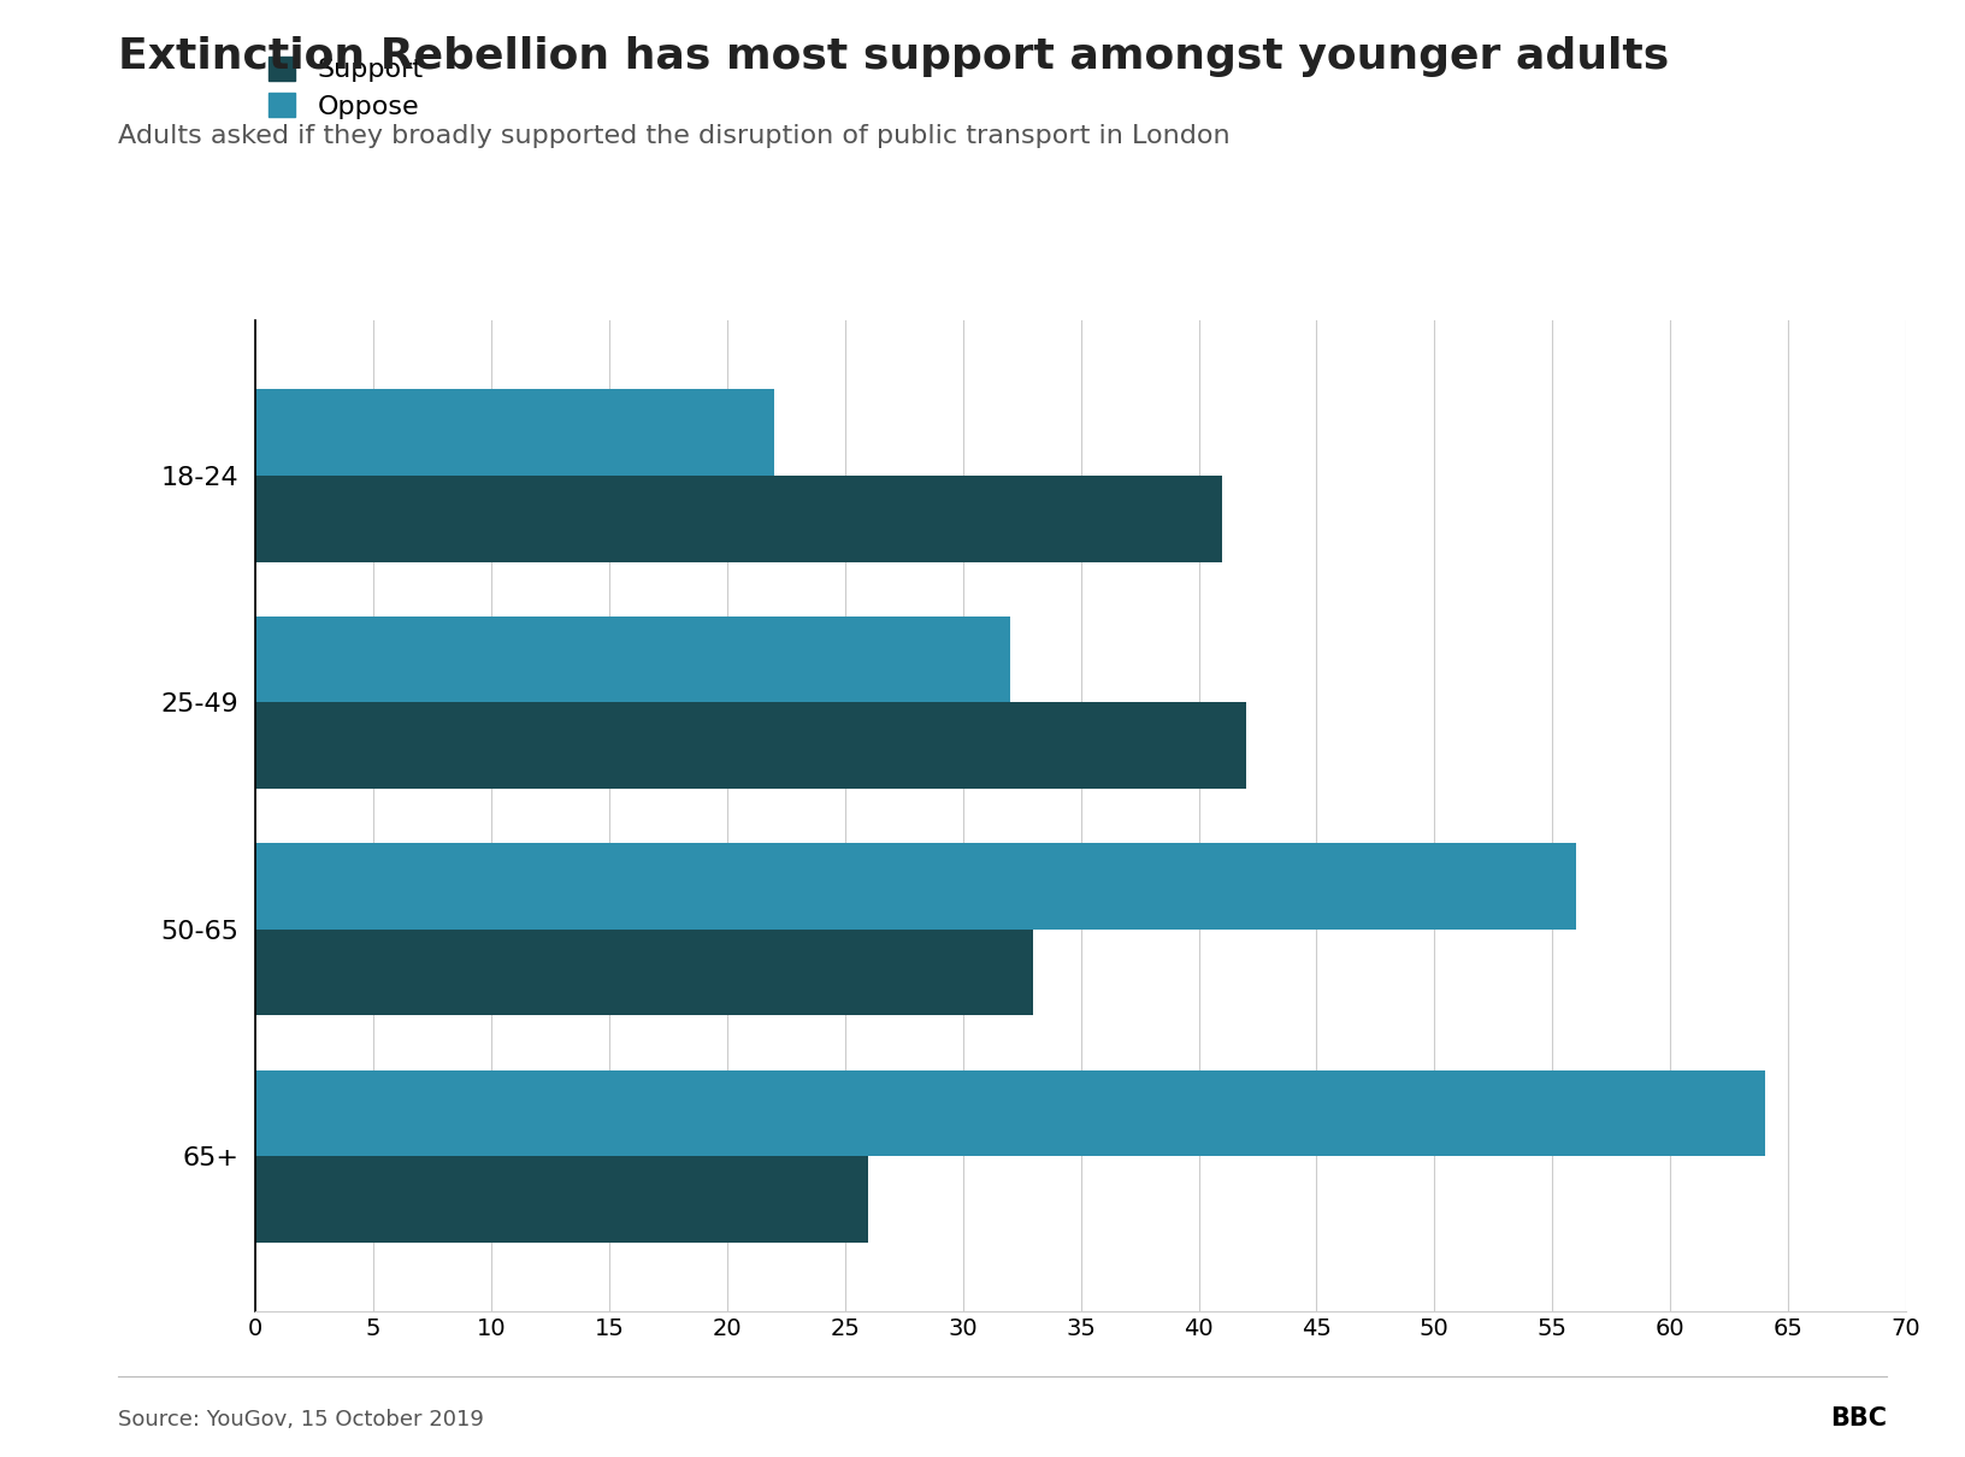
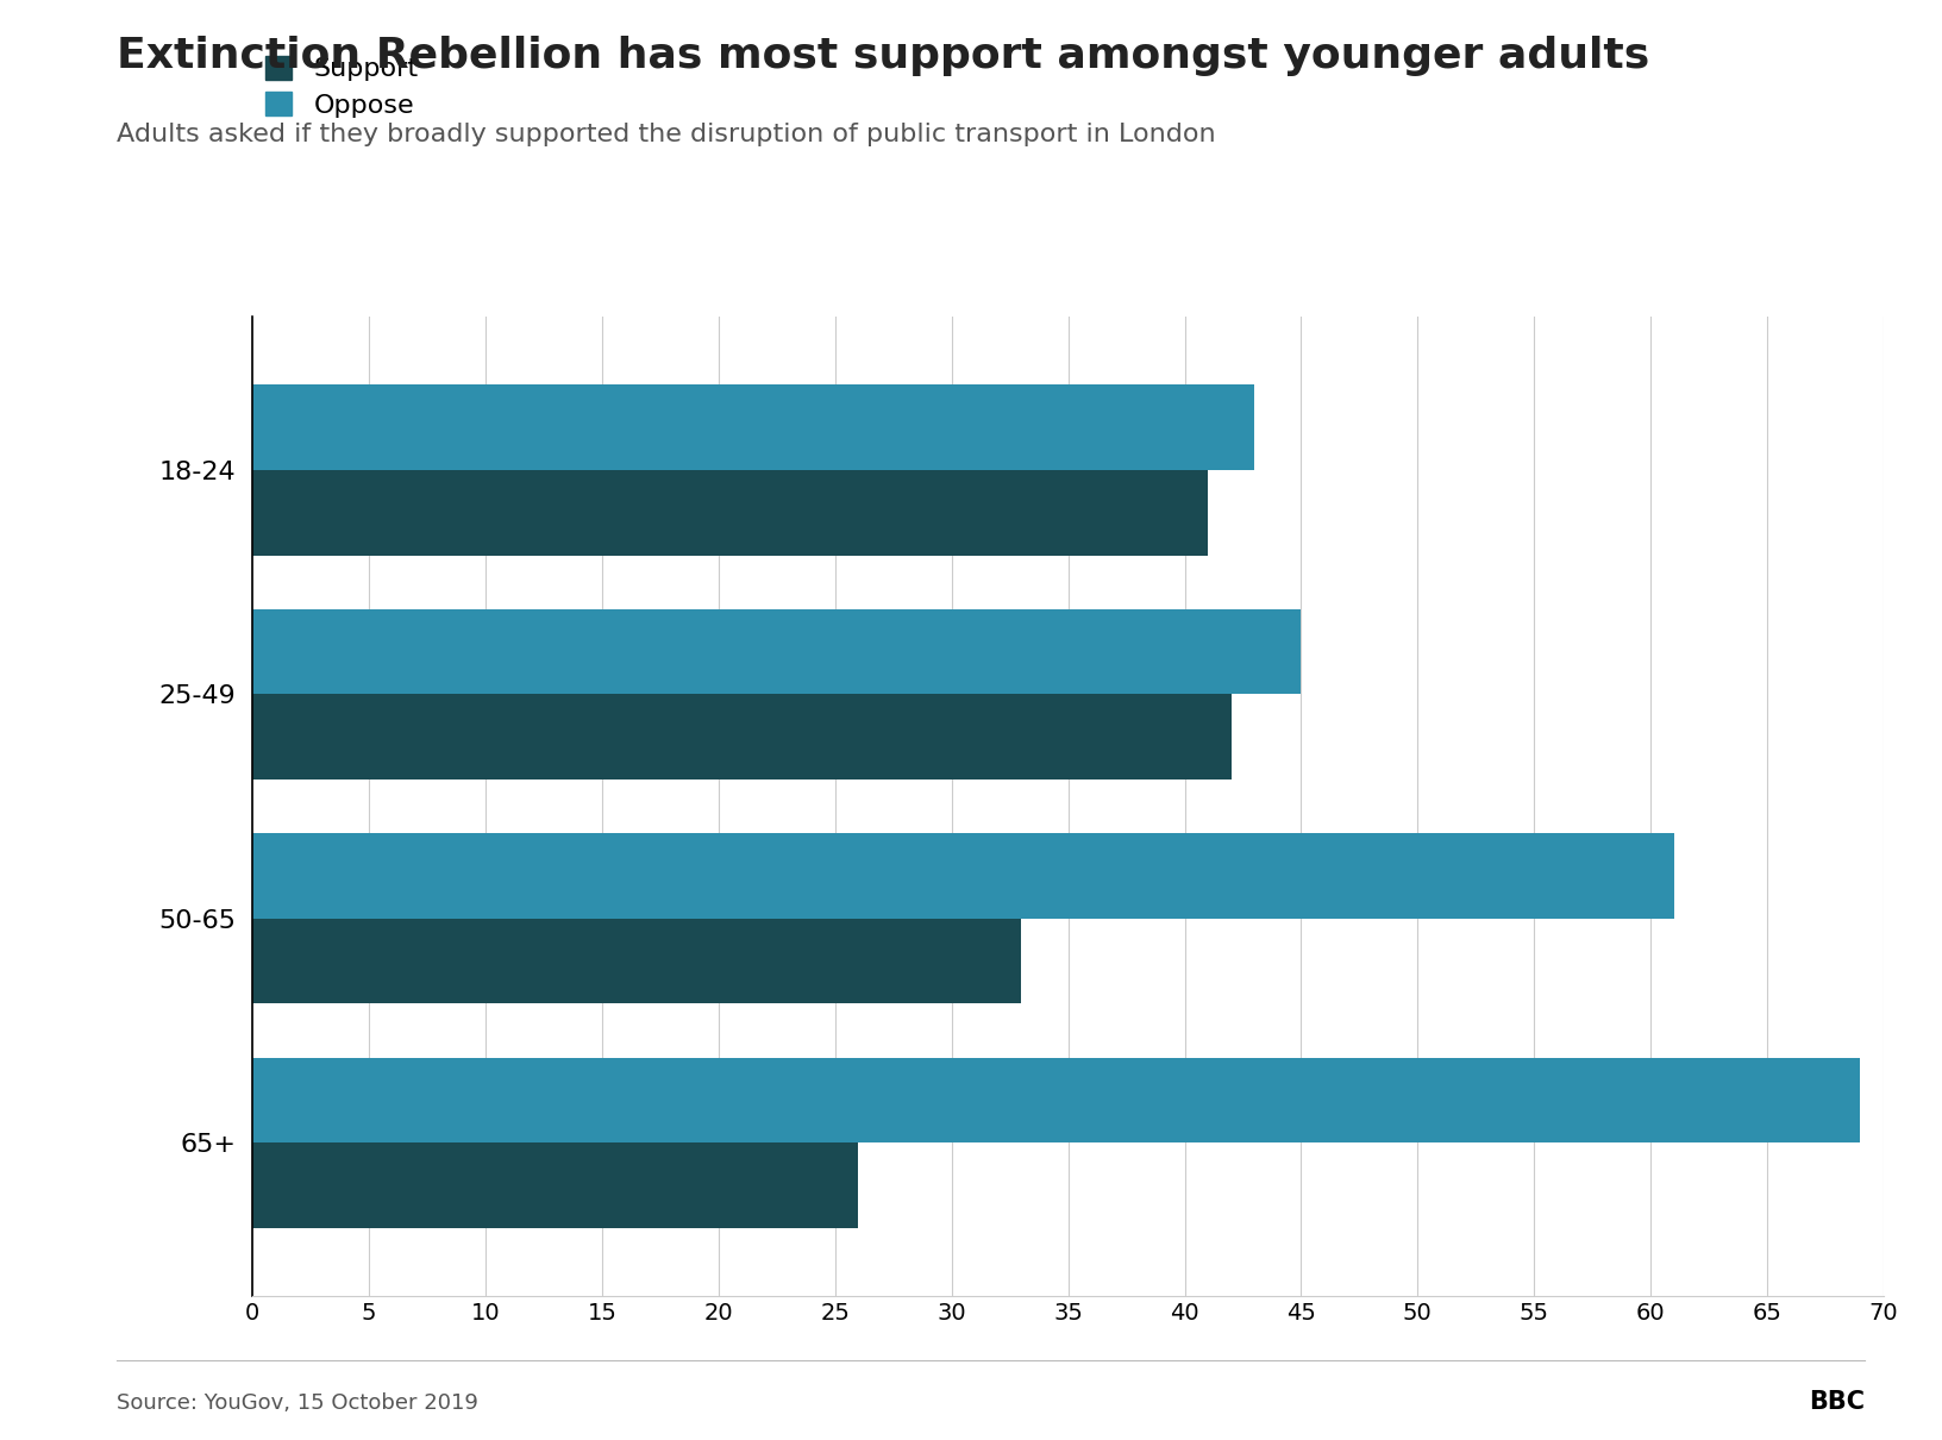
Oppose/18-24: 22 -> 43
Oppose/25-49: 32 -> 45
Oppose/50-65: 56 -> 61
Oppose/65+: 64 -> 69
